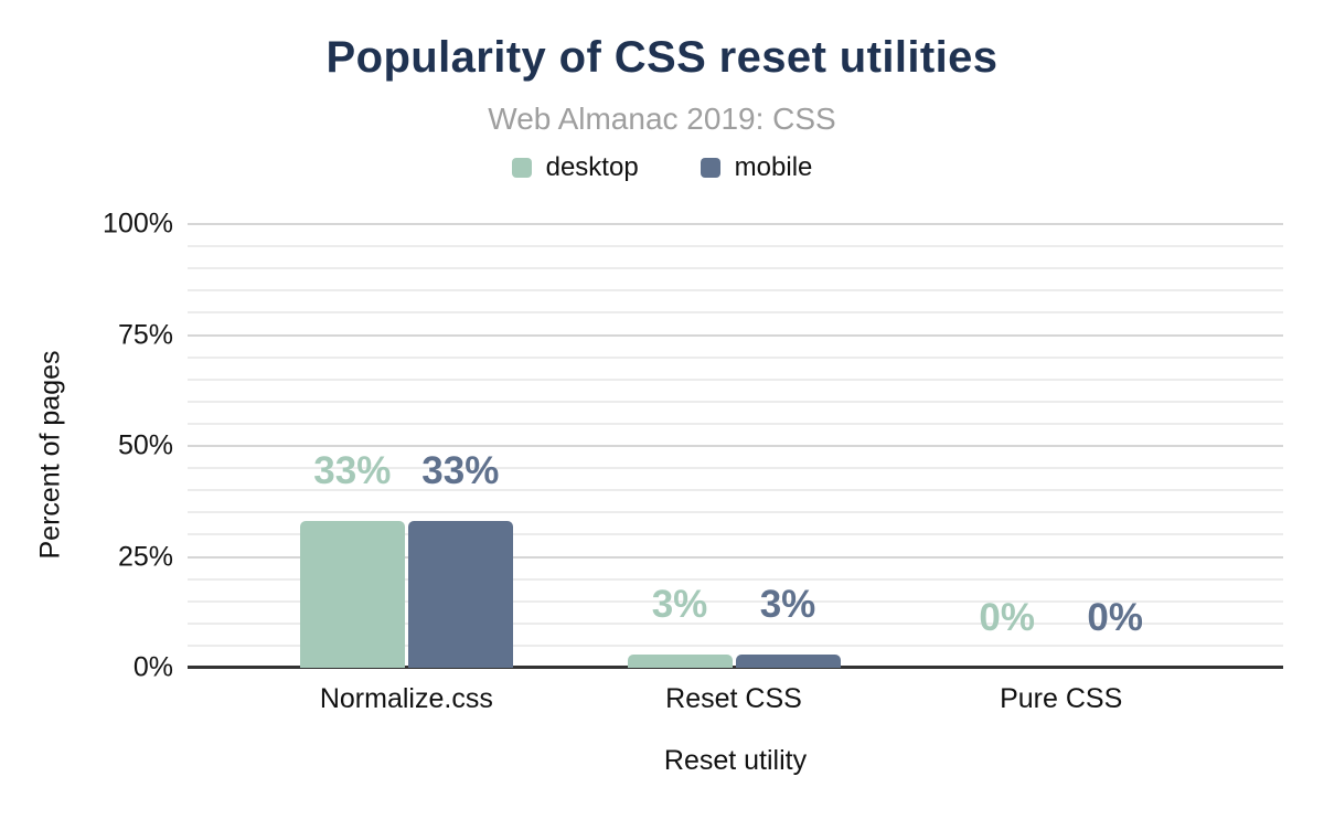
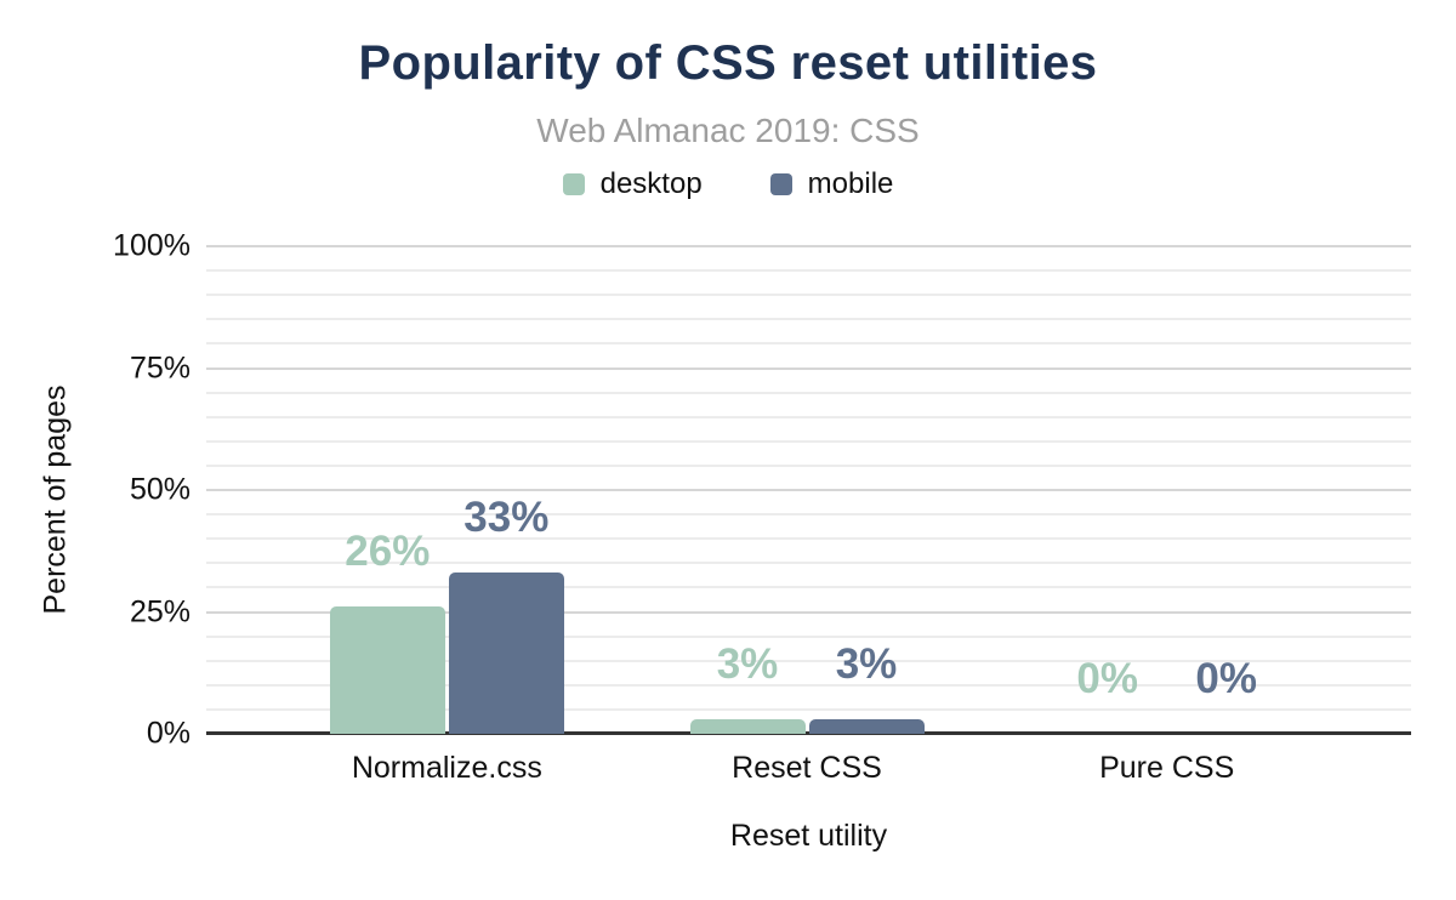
desktop/Normalize.css: 33% -> 26%
